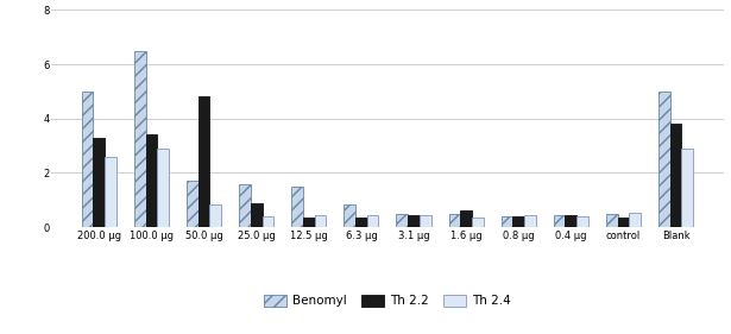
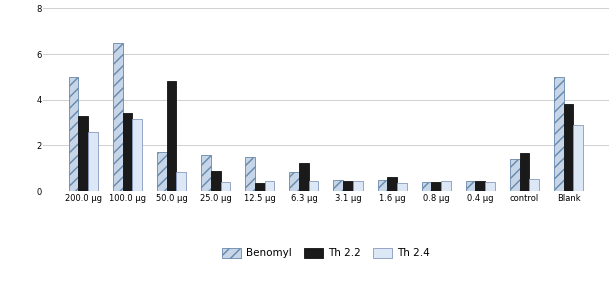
Th 2.4/100.0 μg: 2.90 -> 3.15
Th 2.2/6.3 μg: 0.35 -> 1.25
Benomyl/control: 0.47 -> 1.40
Th 2.2/control: 0.35 -> 1.65
